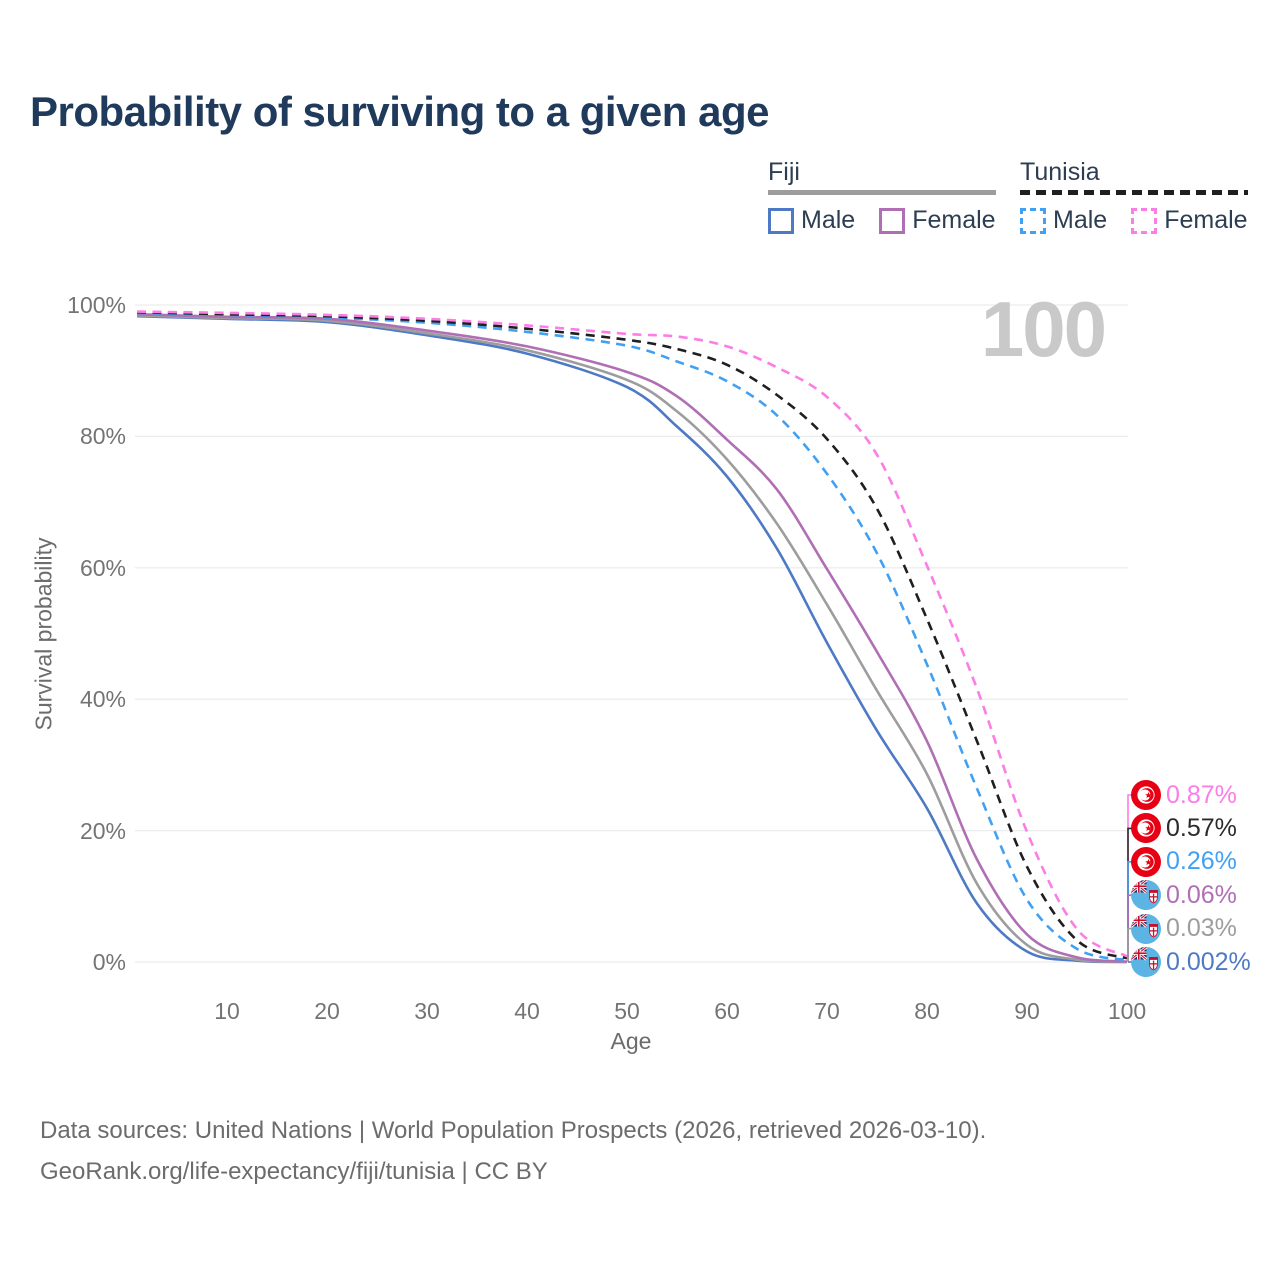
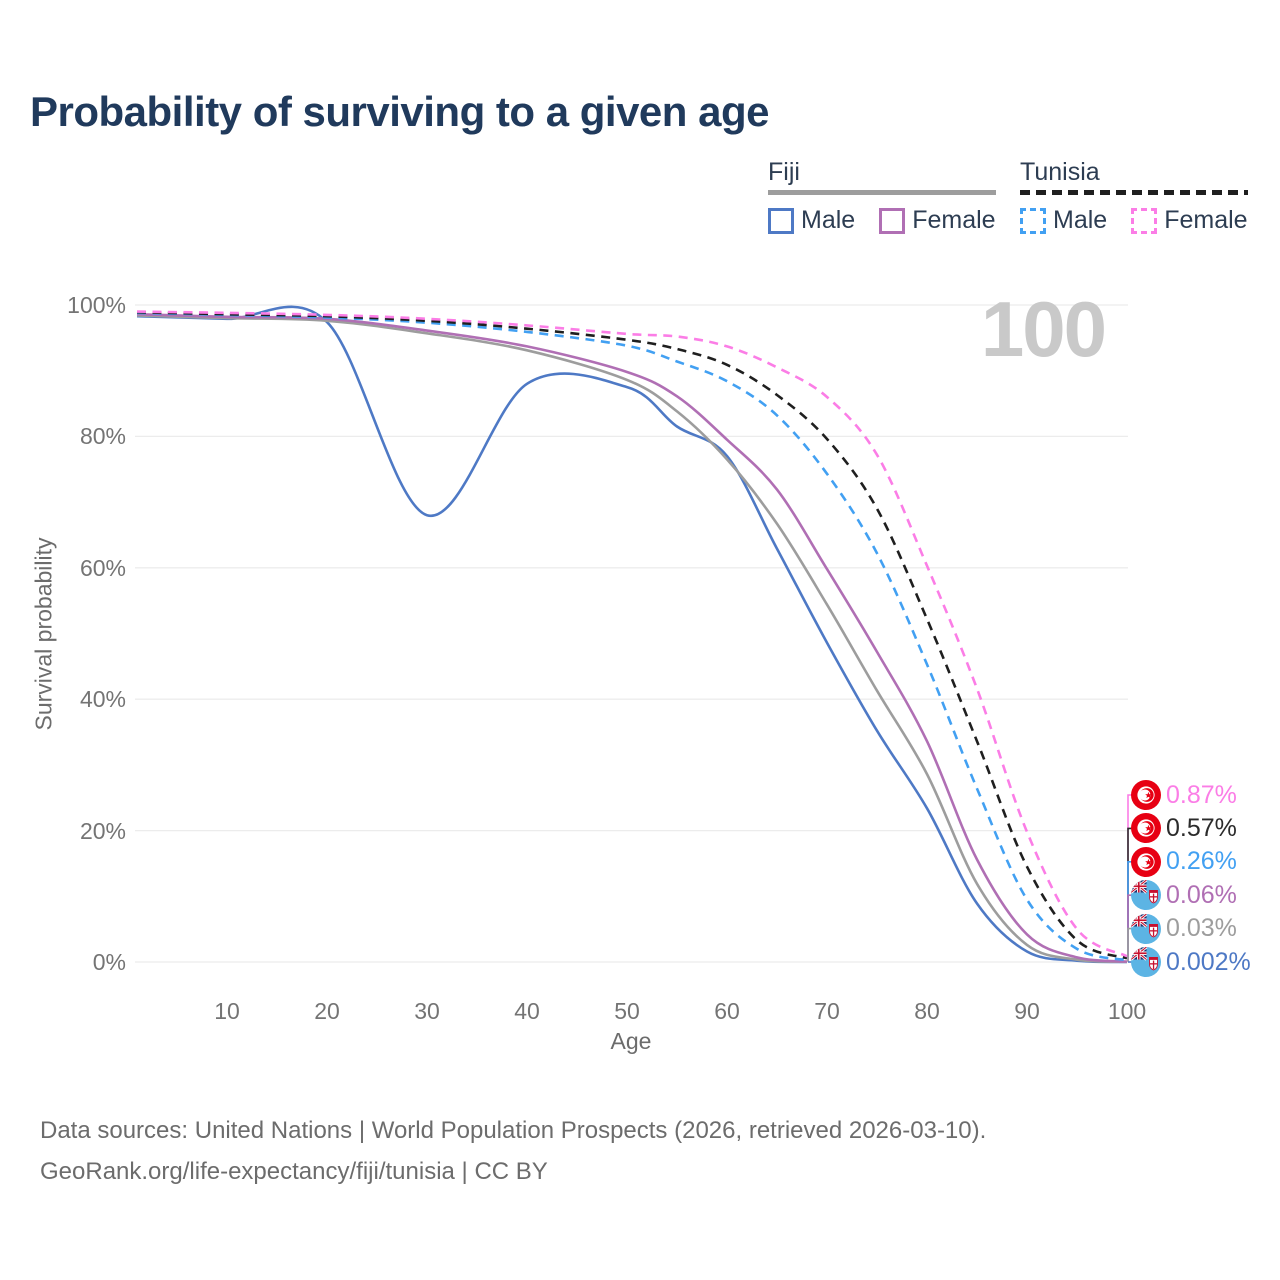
Fiji Male/30: 95% -> 68%
Fiji Male/40: 93% -> 88%
Fiji Male/60: 74% -> 77%
